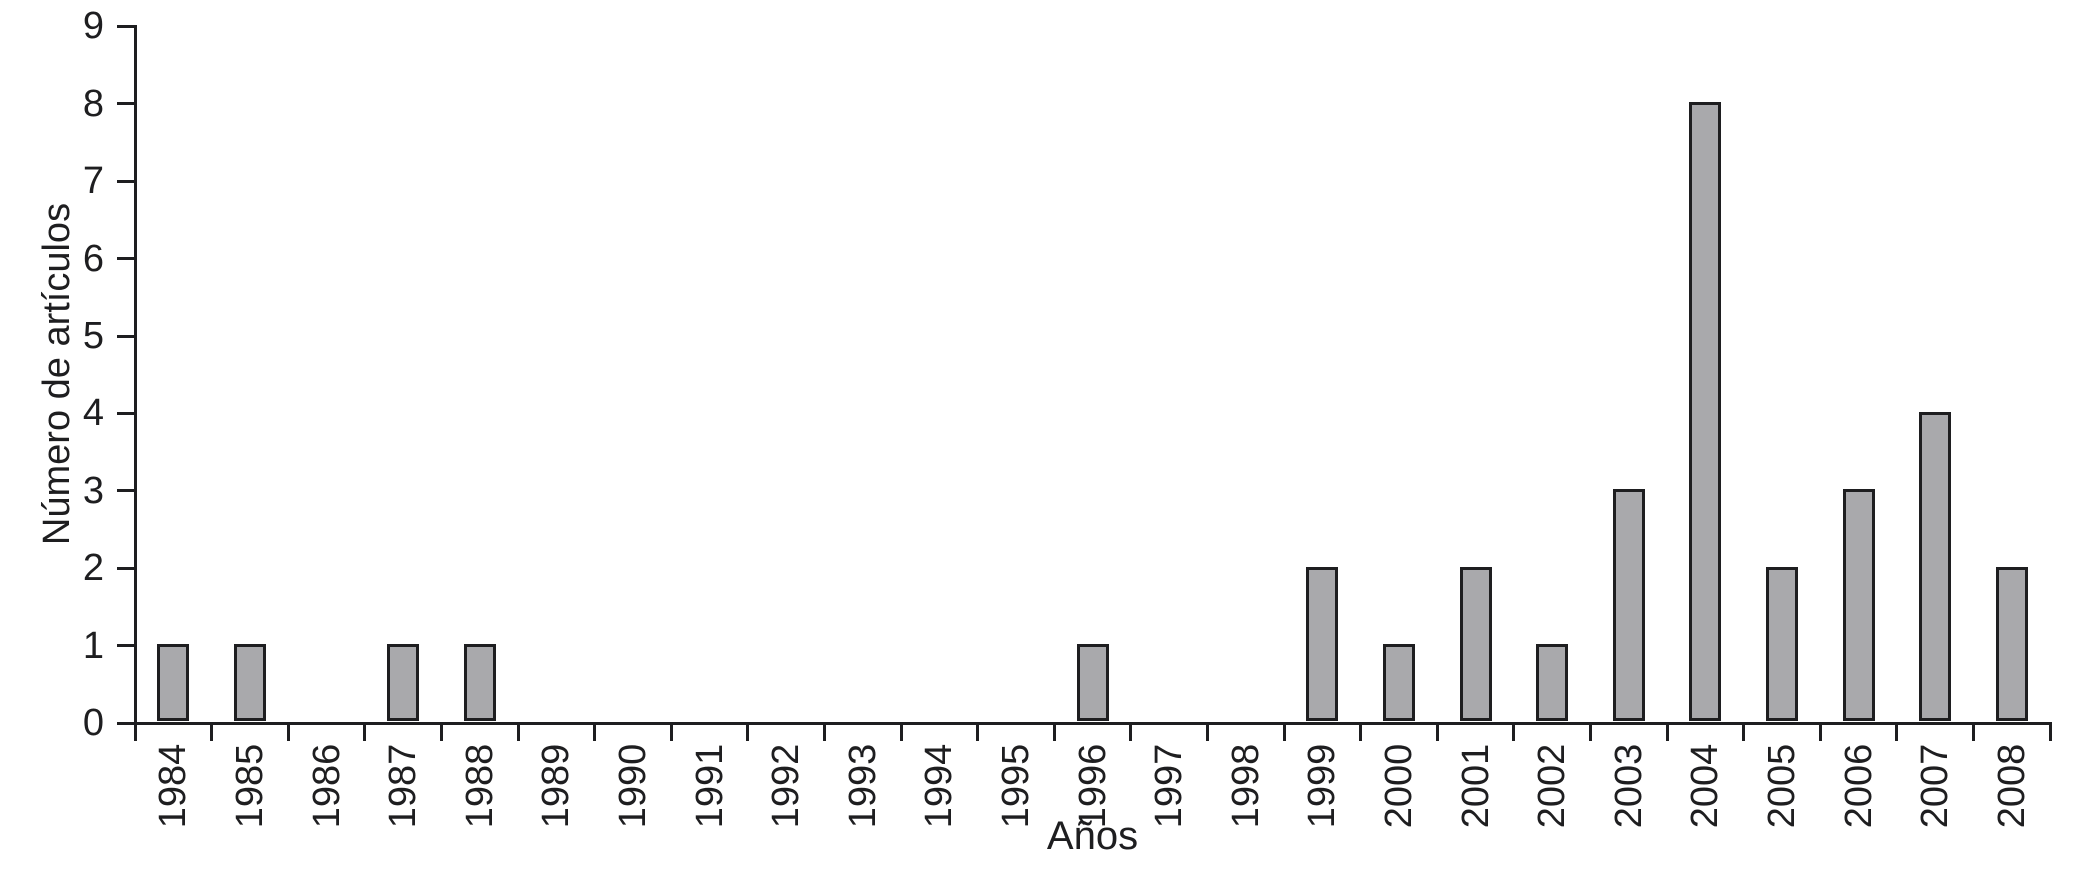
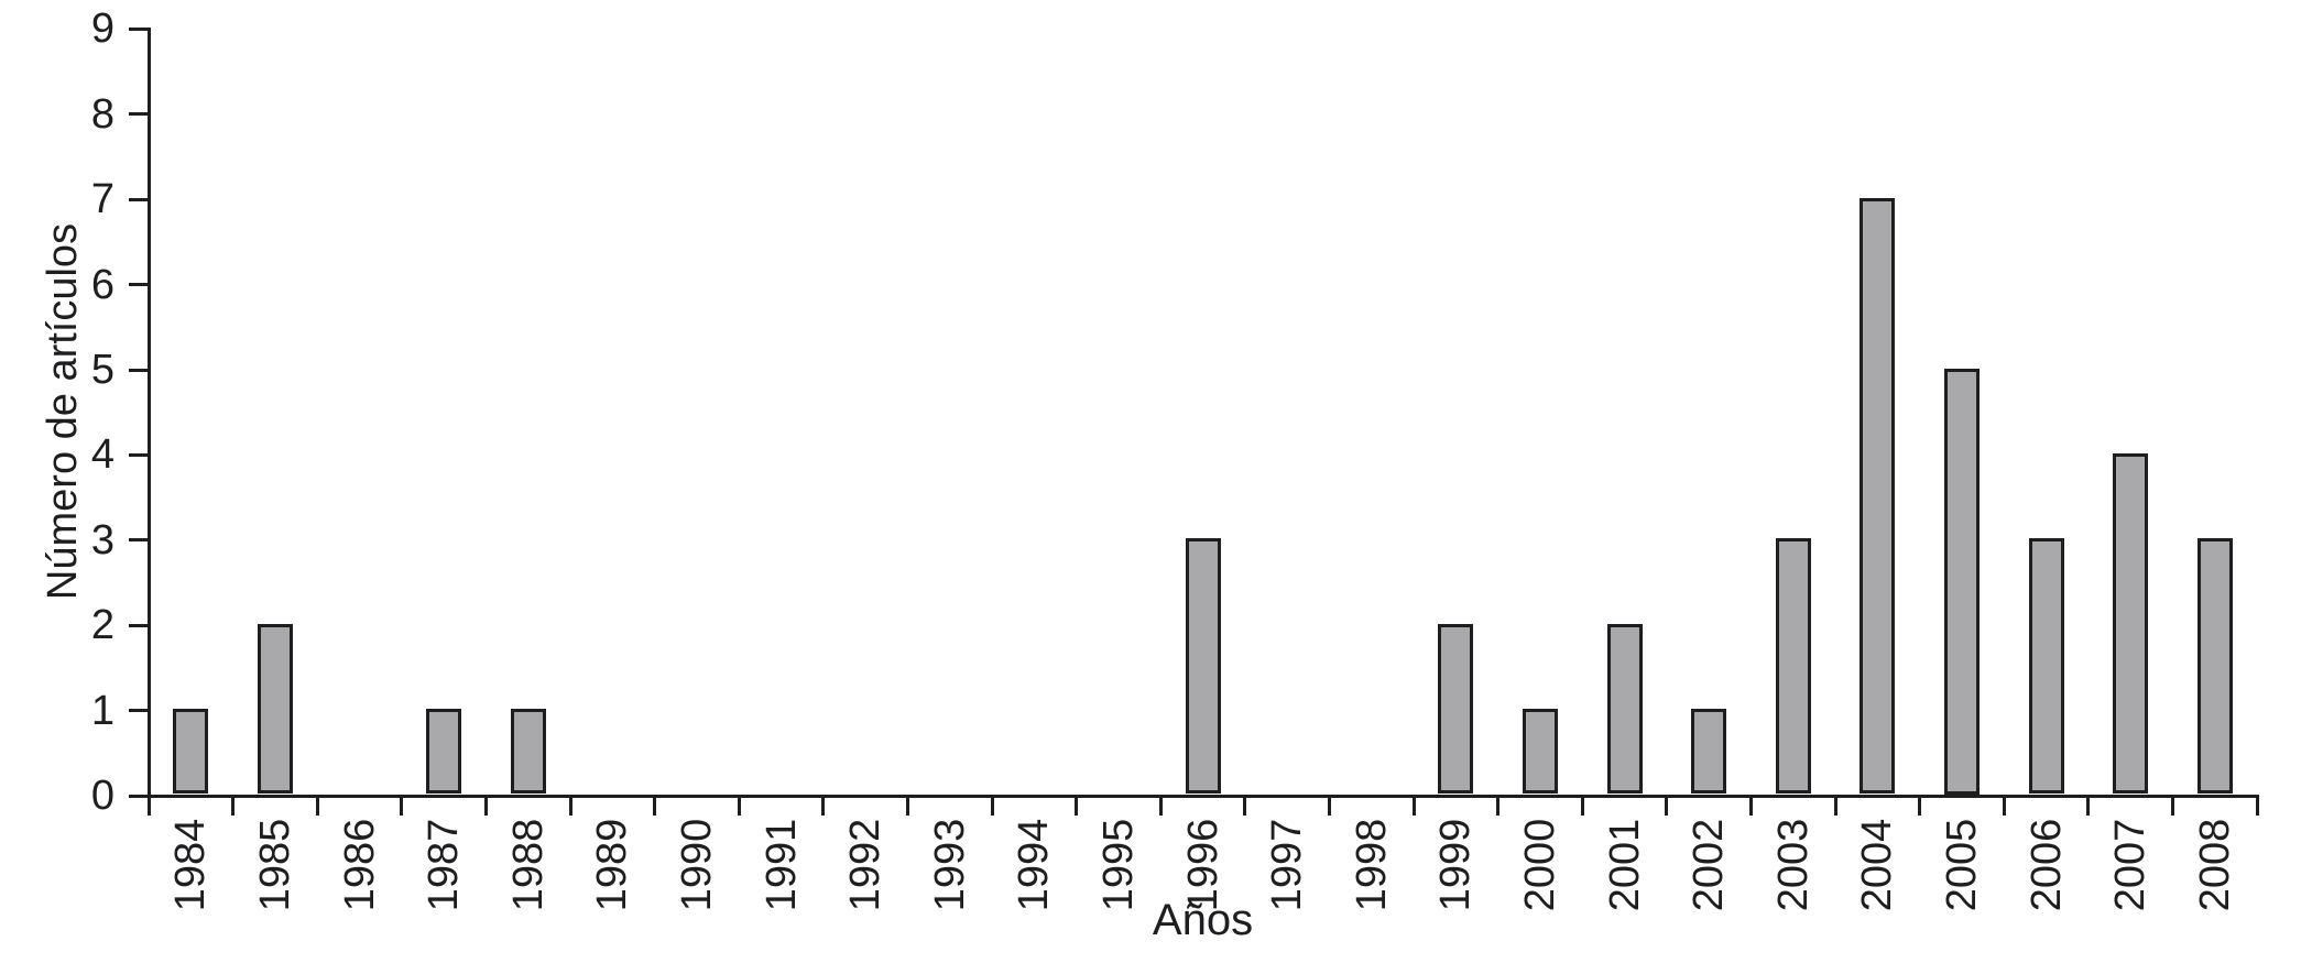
1985: 1 -> 2
1996: 1 -> 3
2004: 8 -> 7
2005: 2 -> 5
2008: 2 -> 3
